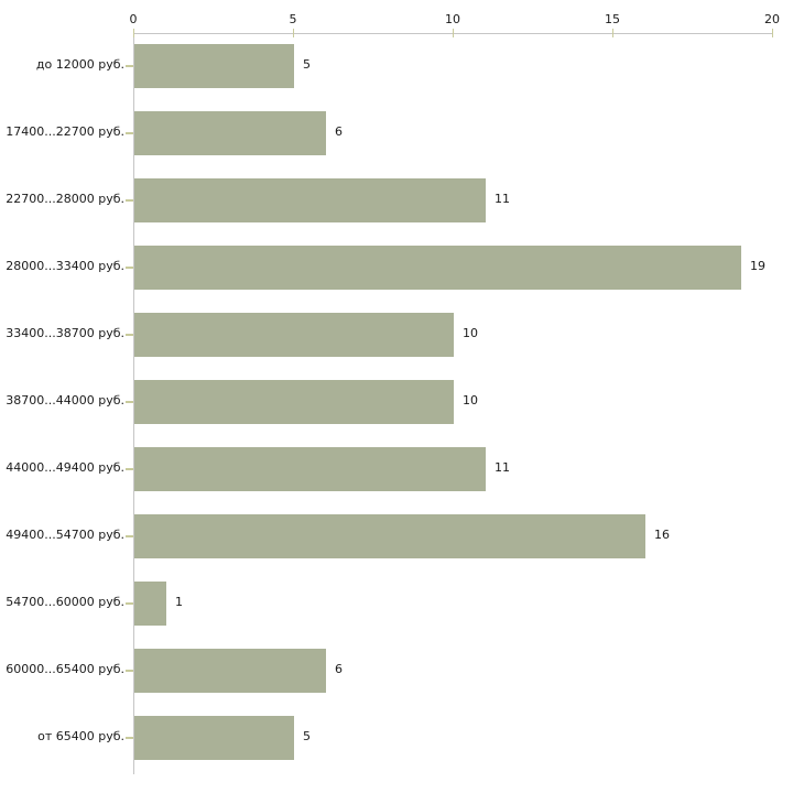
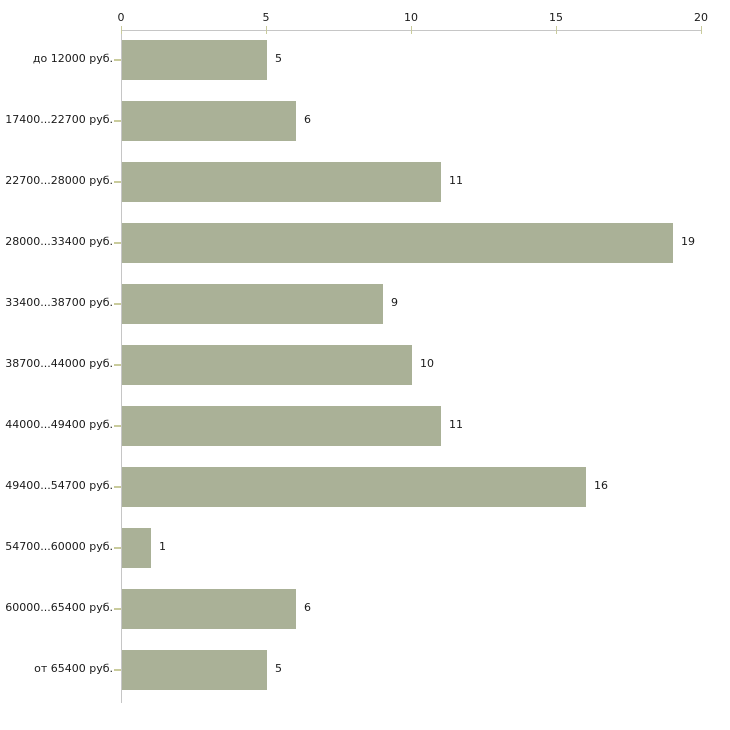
33400...38700 руб.: 10 -> 9
